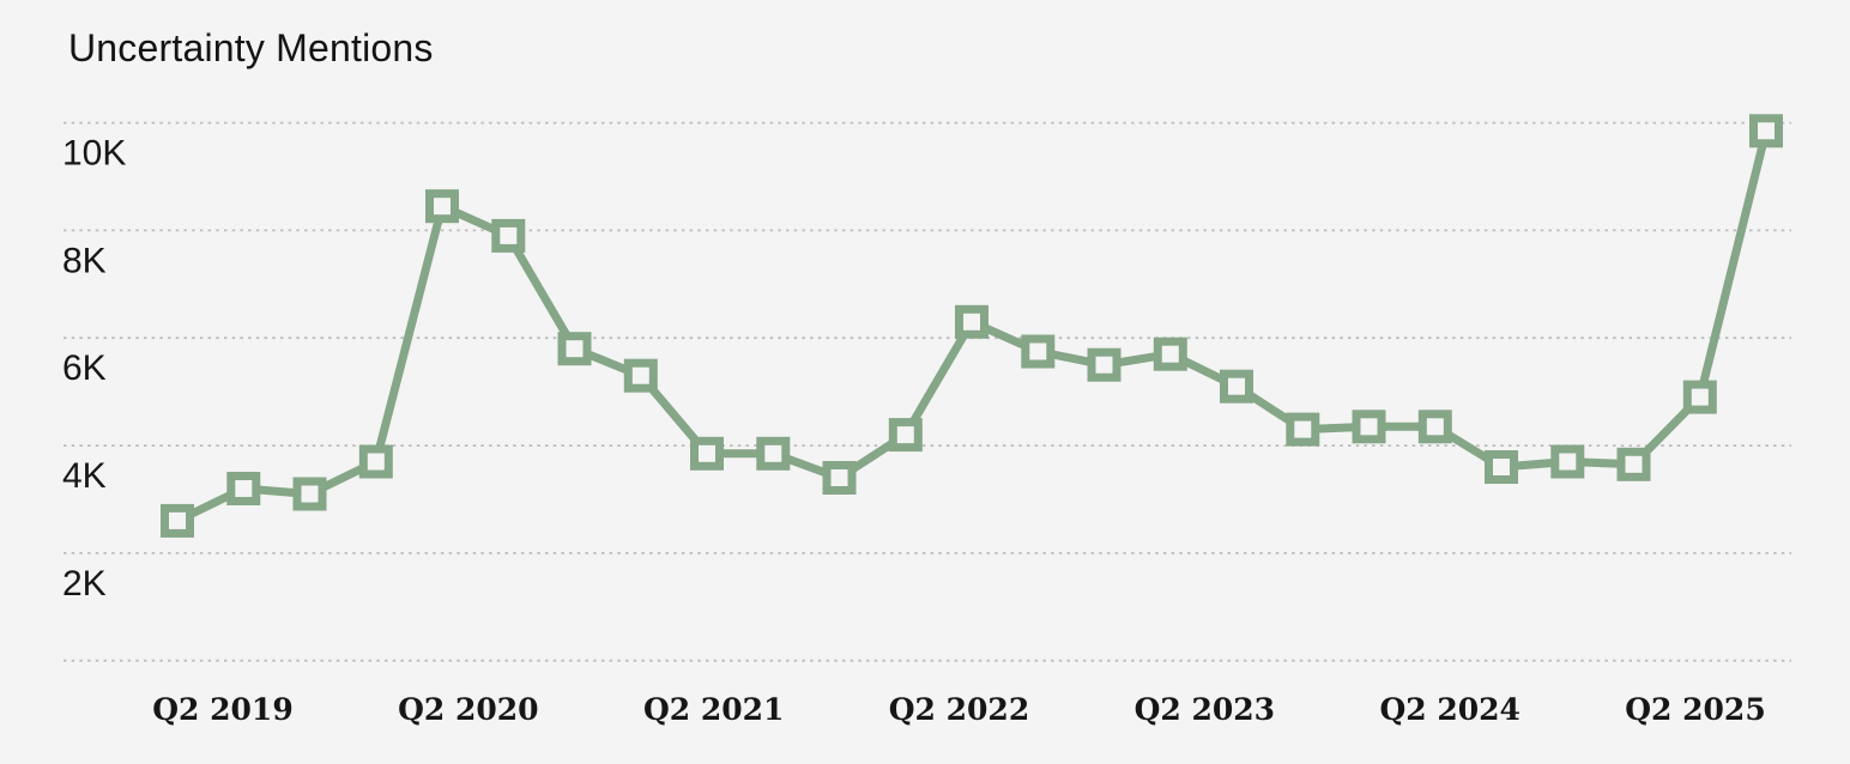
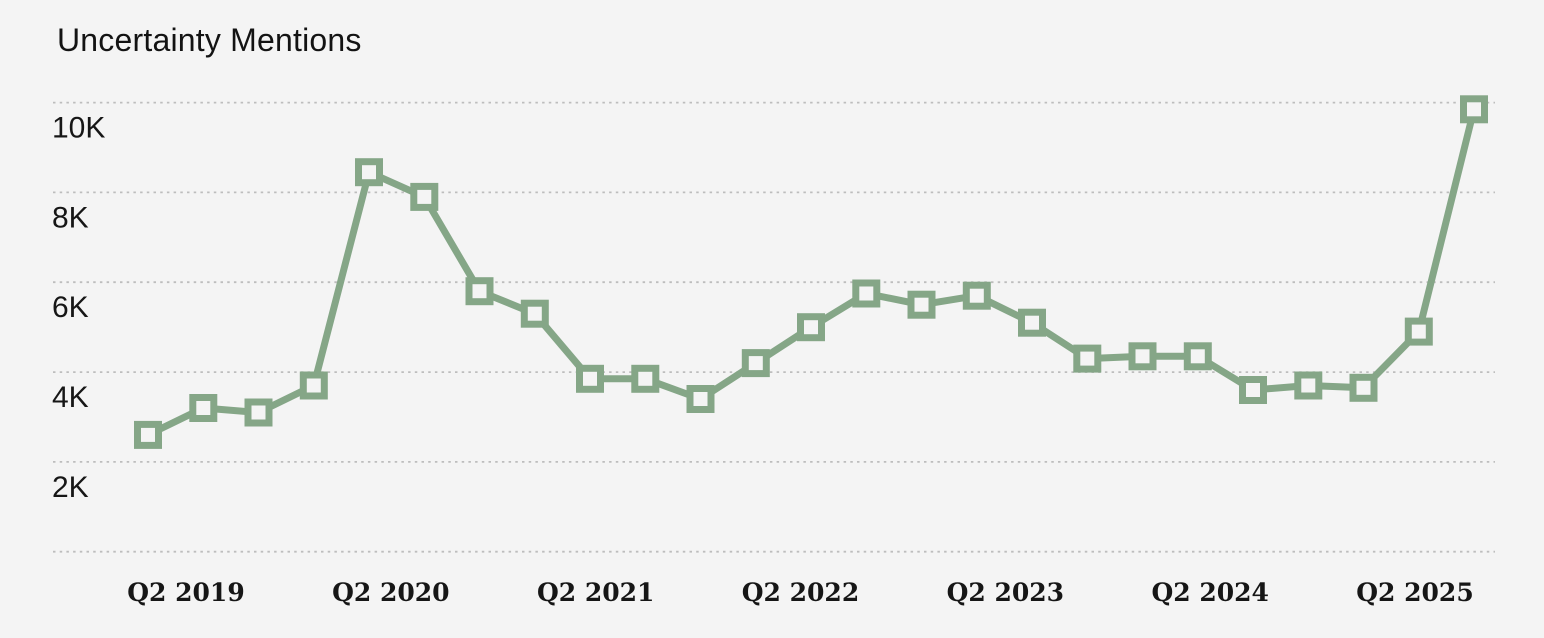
Q2 2022: 6.3K -> 5.0K
